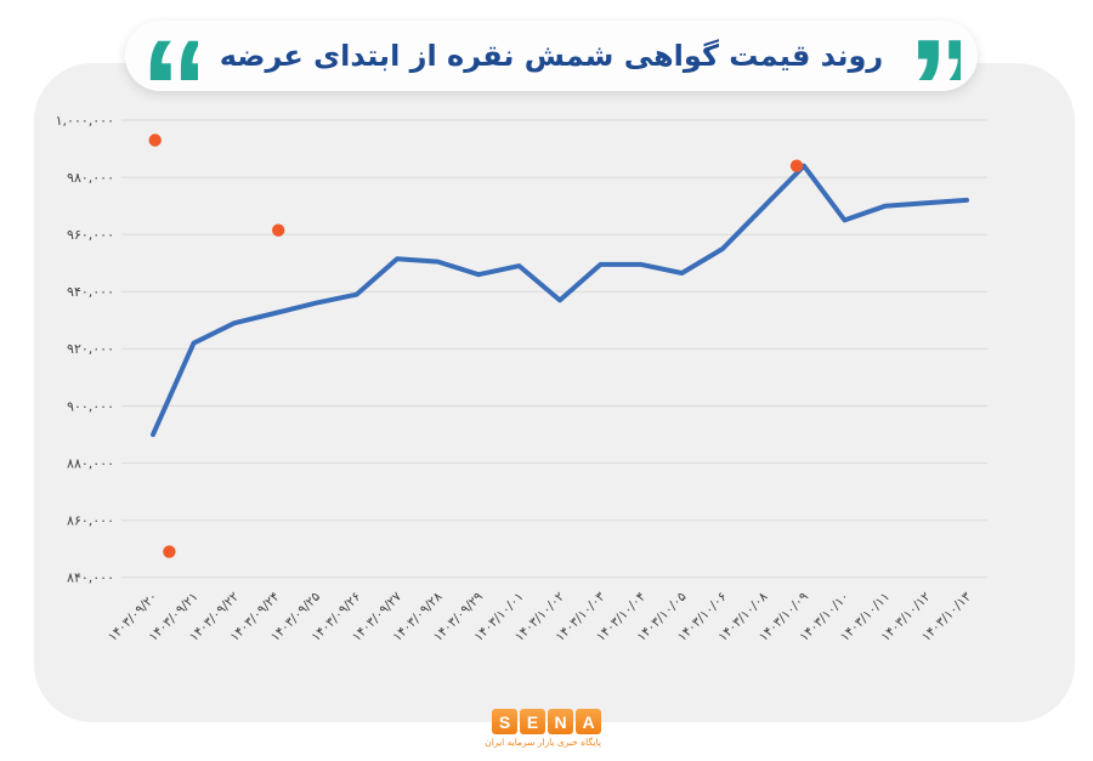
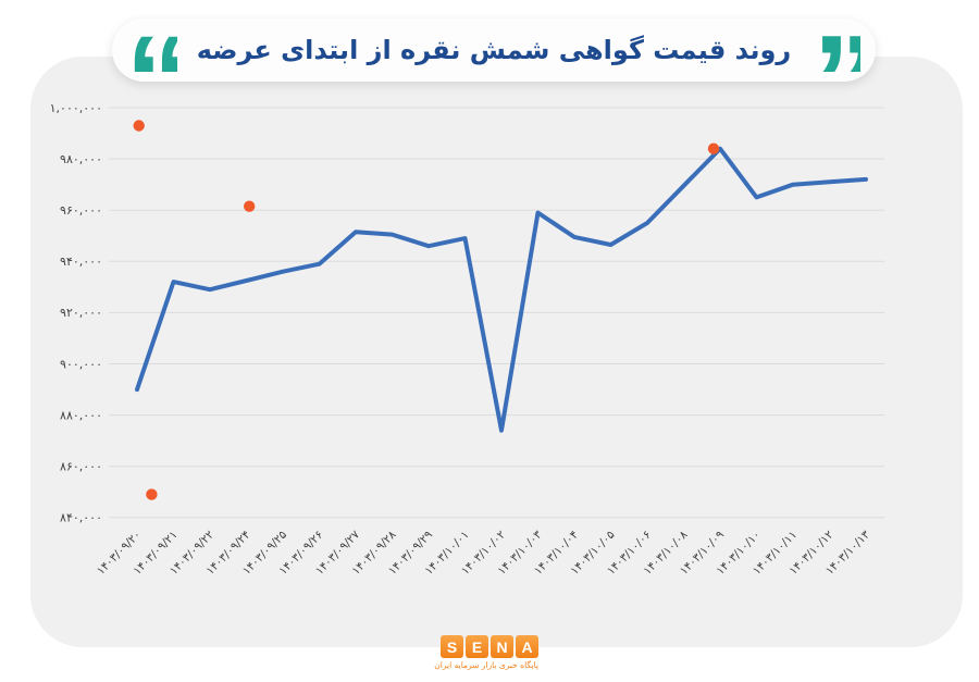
۱۴۰۳/۰۹/۲۱: 922000 -> 932000
۱۴۰۳/۱۰/۰۲: 937000 -> 874000
۱۴۰۳/۱۰/۰۳: 950000 -> 959000
